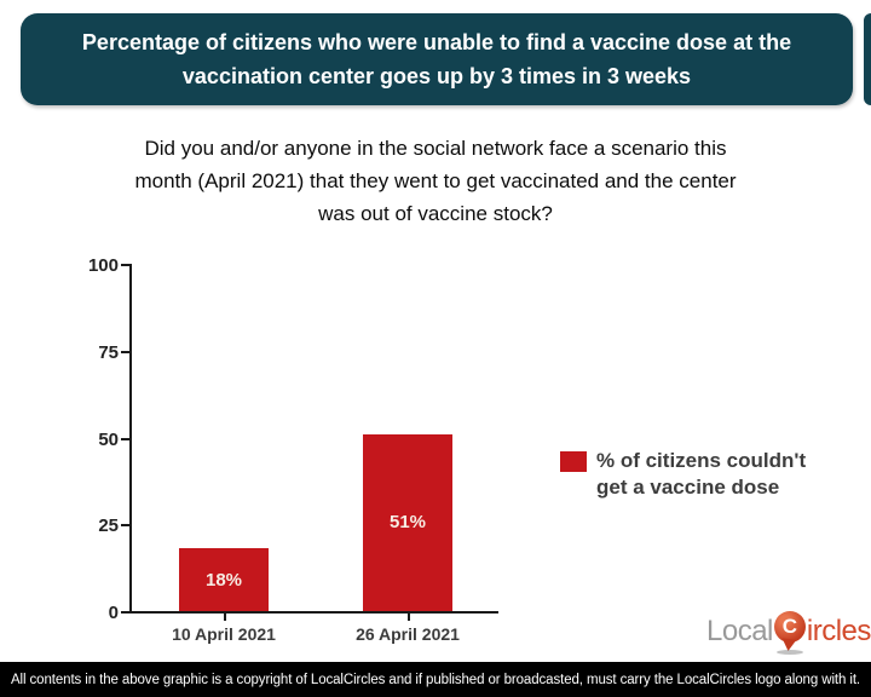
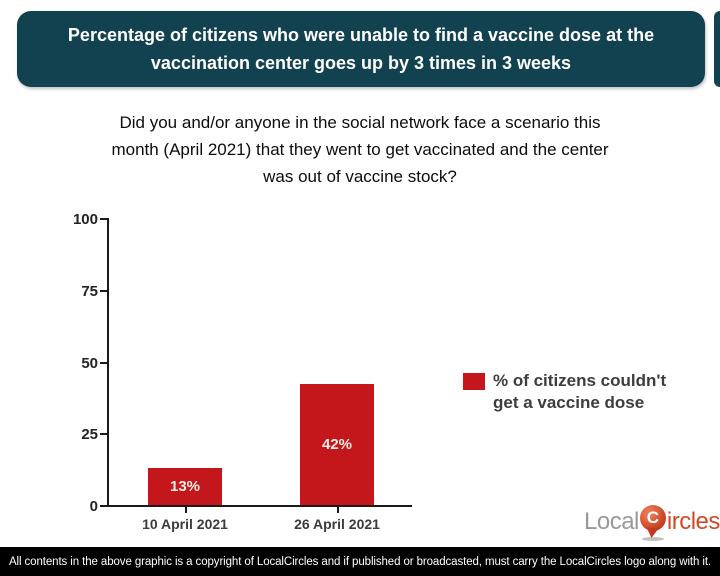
10 April 2021: 18% -> 13%
26 April 2021: 51% -> 42%
